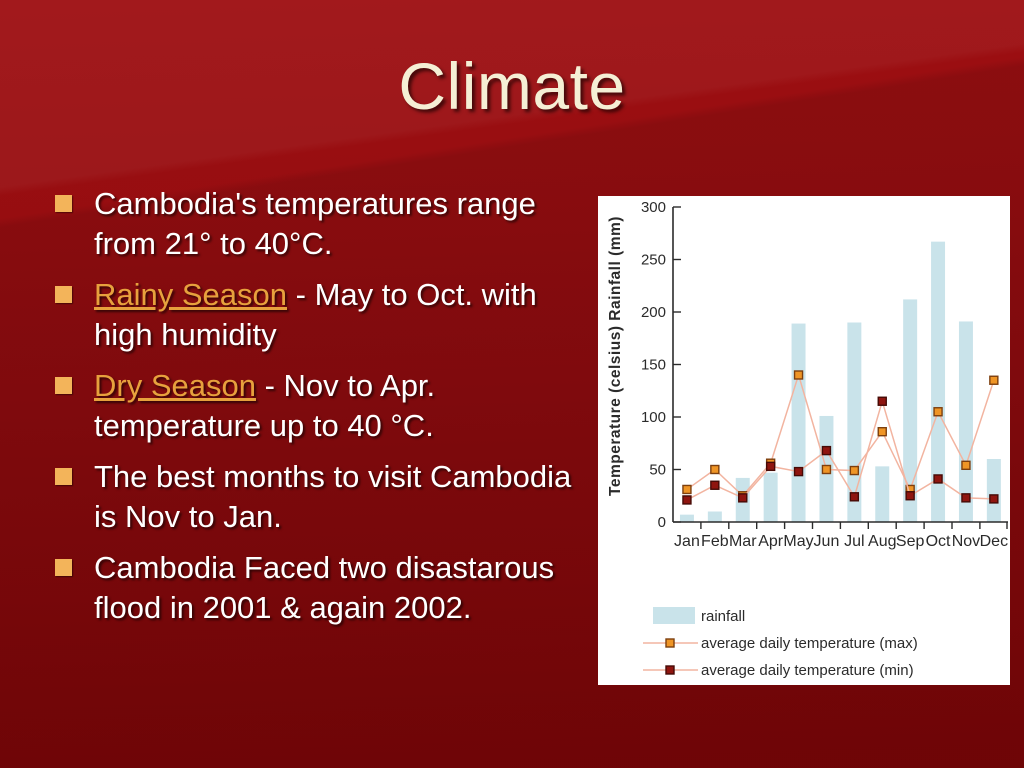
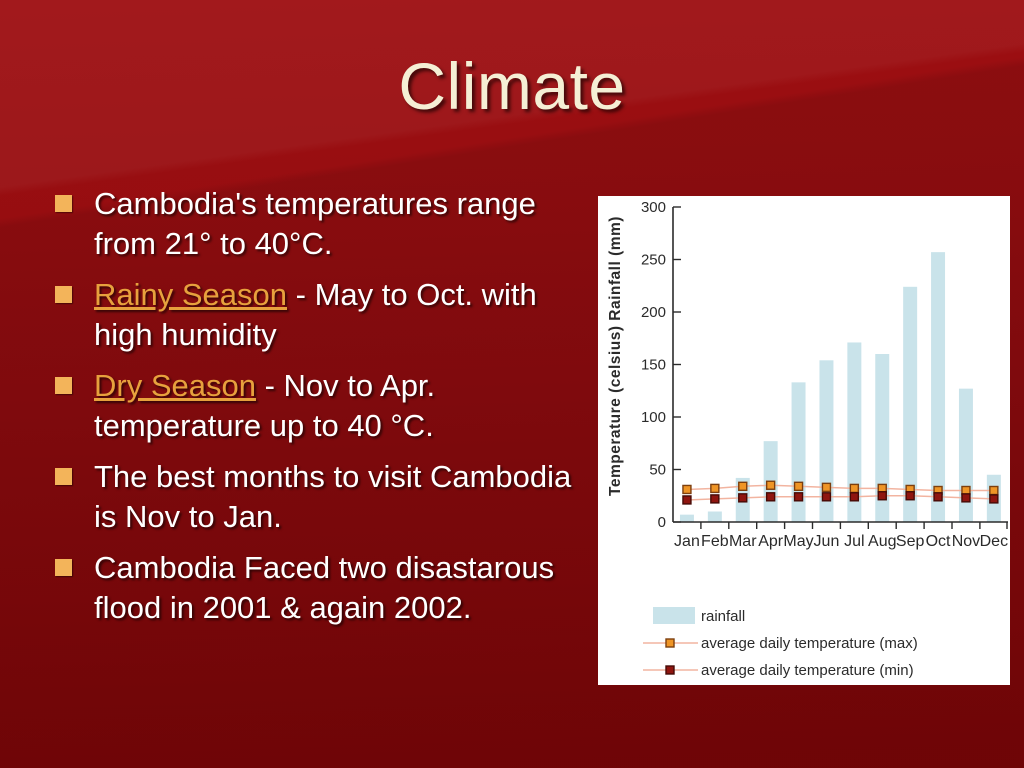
average daily temperature (max)/Feb: 50 -> 32
average daily temperature (min)/Feb: 35 -> 22
average daily temperature (max)/Mar: 25 -> 34
rainfall/Apr: 47 -> 77
average daily temperature (max)/Apr: 56 -> 35
average daily temperature (min)/Apr: 53 -> 24
rainfall/May: 189 -> 133
average daily temperature (max)/May: 140 -> 34
average daily temperature (min)/May: 48 -> 24
rainfall/Jun: 101 -> 154
average daily temperature (max)/Jun: 50 -> 33
average daily temperature (min)/Jun: 68 -> 24
rainfall/Jul: 190 -> 171
average daily temperature (max)/Jul: 49 -> 32
rainfall/Aug: 53 -> 160
average daily temperature (max)/Aug: 86 -> 32
average daily temperature (min)/Aug: 115 -> 25
rainfall/Sep: 212 -> 224
rainfall/Oct: 267 -> 257
average daily temperature (max)/Oct: 105 -> 30
average daily temperature (min)/Oct: 41 -> 24
rainfall/Nov: 191 -> 127
average daily temperature (max)/Nov: 54 -> 30
rainfall/Dec: 60 -> 45
average daily temperature (max)/Dec: 135 -> 30
